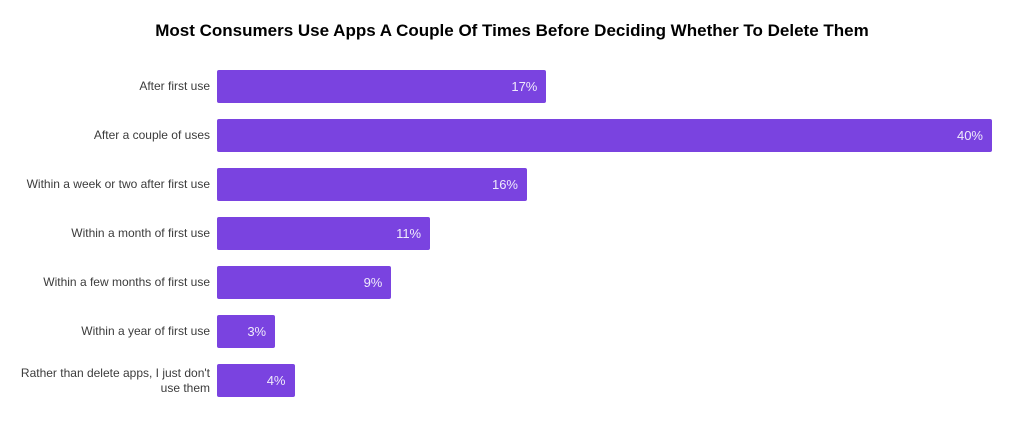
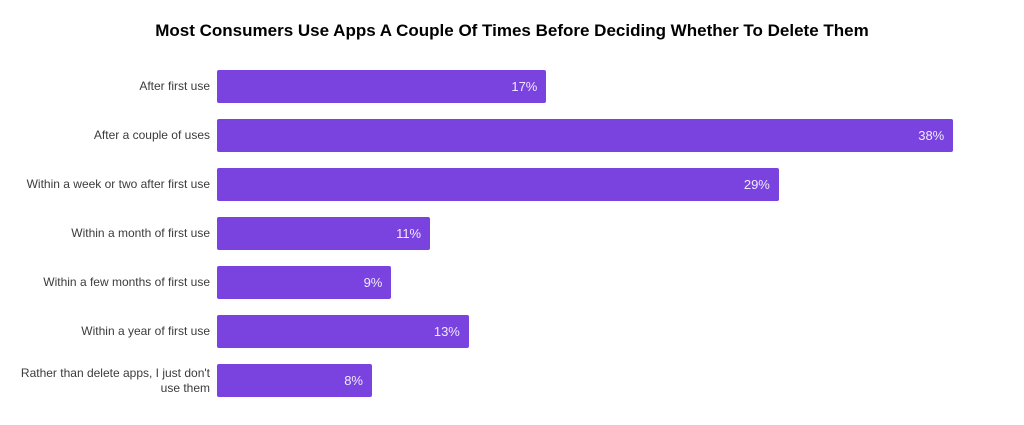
After a couple of uses: 40% -> 38%
Within a week or two after first use: 16% -> 29%
Within a year of first use: 3% -> 13%
Rather than delete apps, I just don't use them: 4% -> 8%
